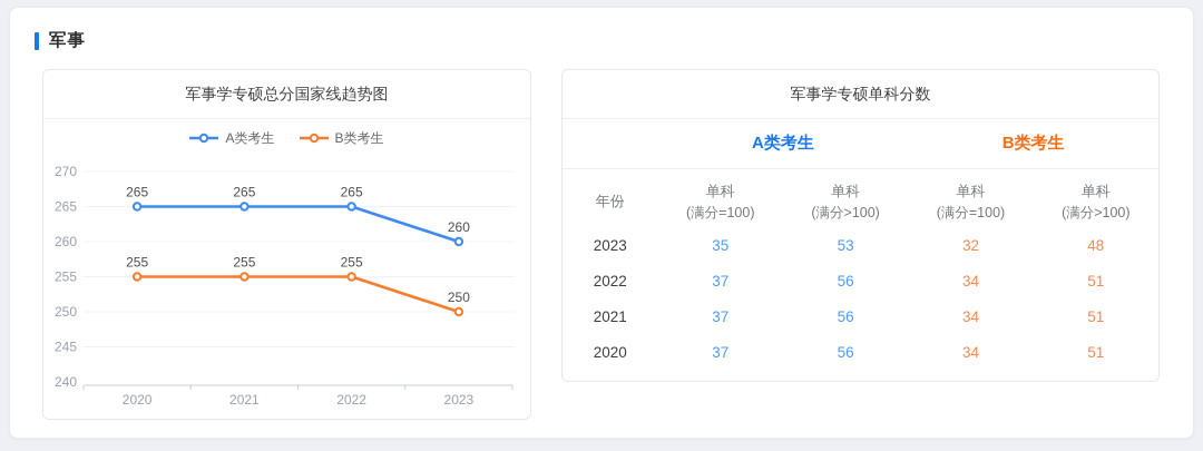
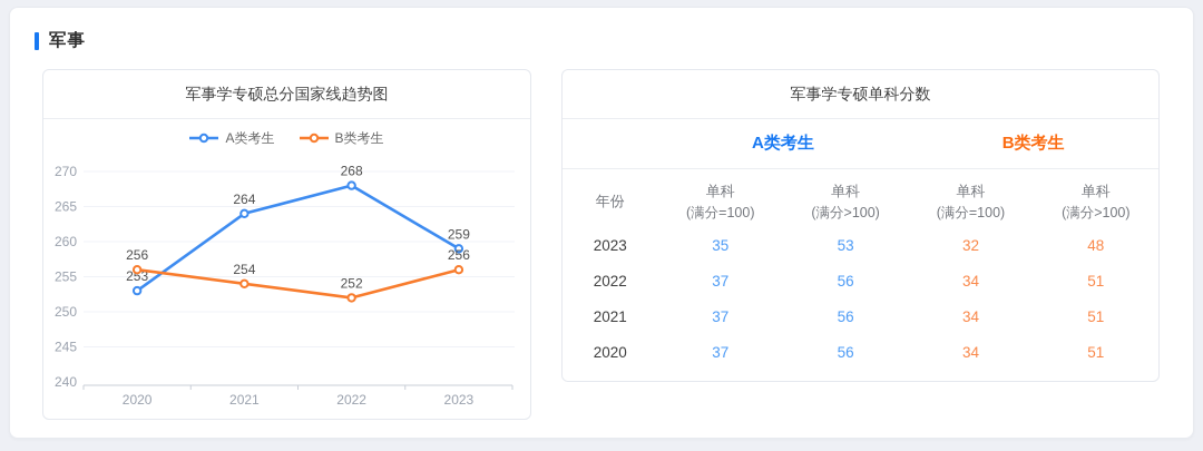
A类考生/2020: 265 -> 253
B类考生/2020: 255 -> 256
A类考生/2021: 265 -> 264
B类考生/2021: 255 -> 254
A类考生/2022: 265 -> 268
B类考生/2022: 255 -> 252
A类考生/2023: 260 -> 259
B类考生/2023: 250 -> 256
